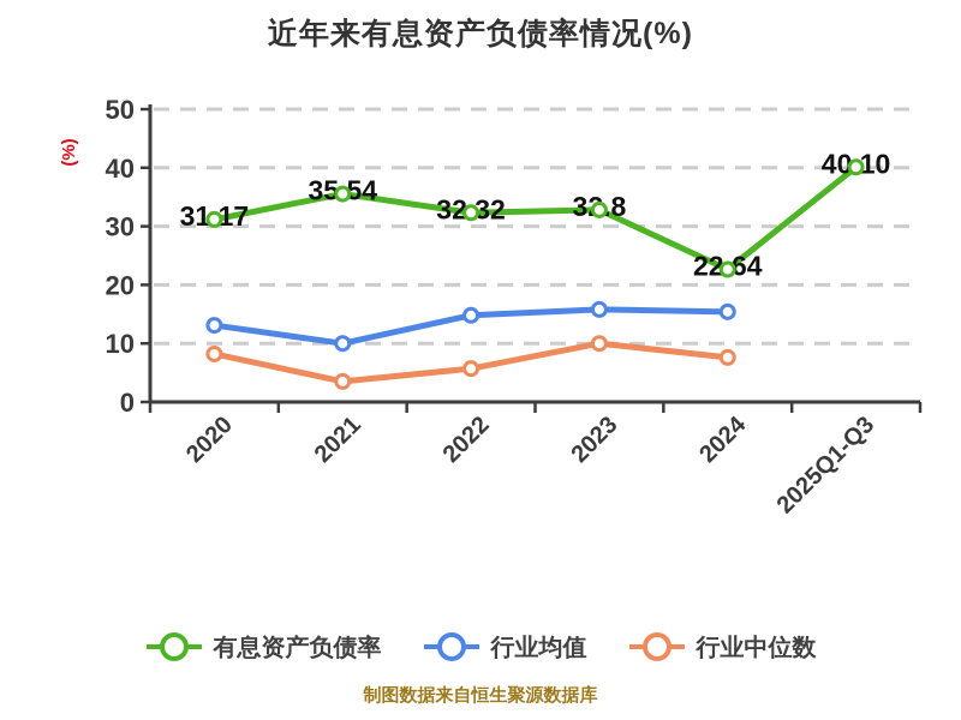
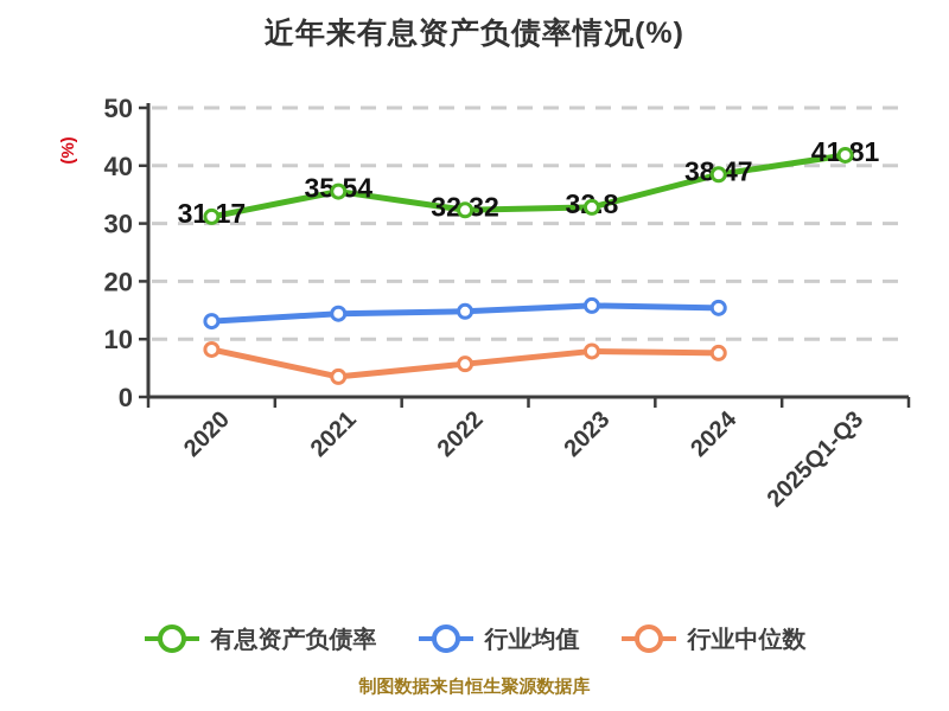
行业均值/2021: 10 -> 14
行业中位数/2023: 10 -> 8
有息资产负债率/2024: 22.64 -> 38.47
有息资产负债率/2025Q1-Q3: 40.10 -> 41.81
